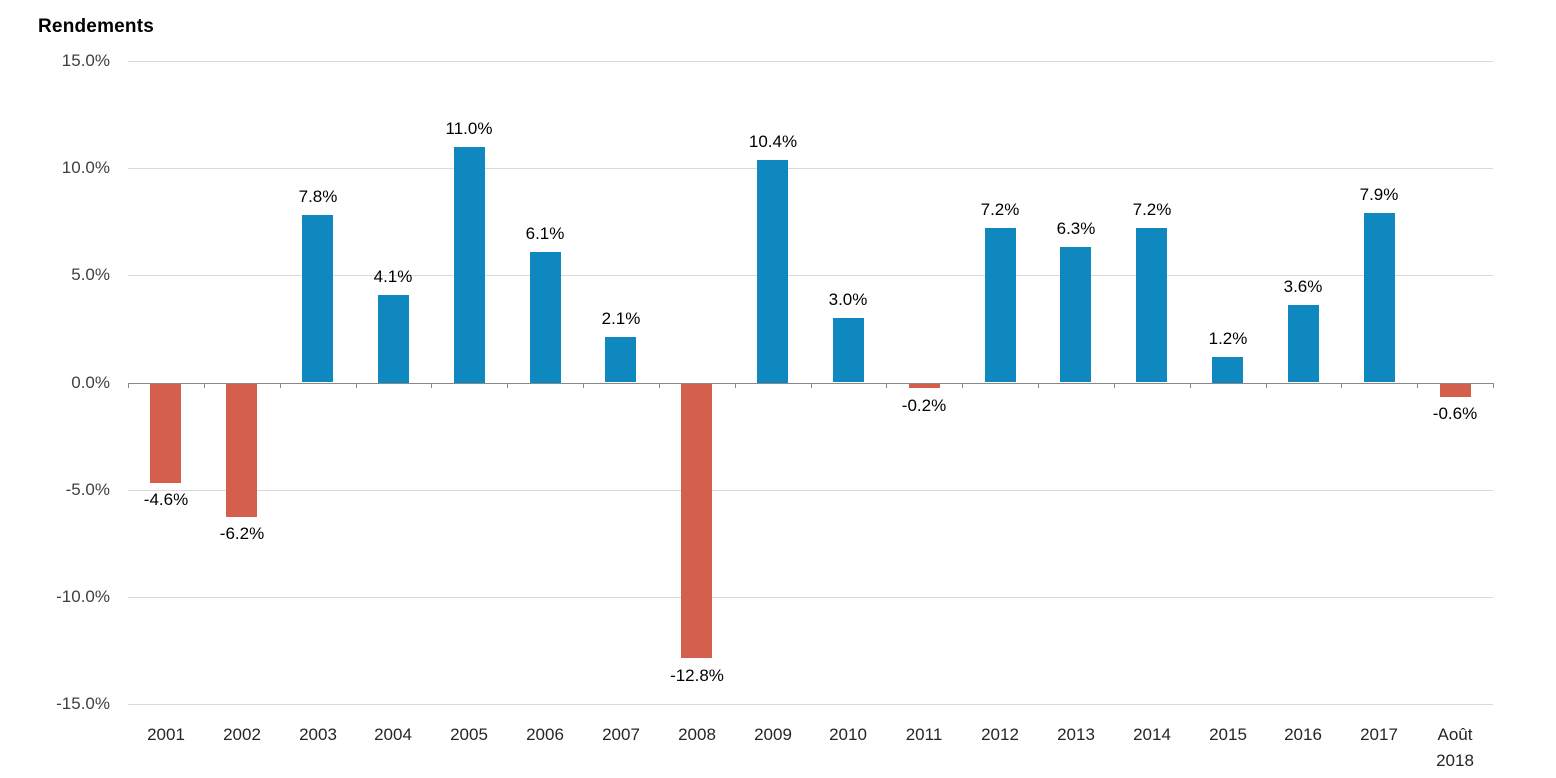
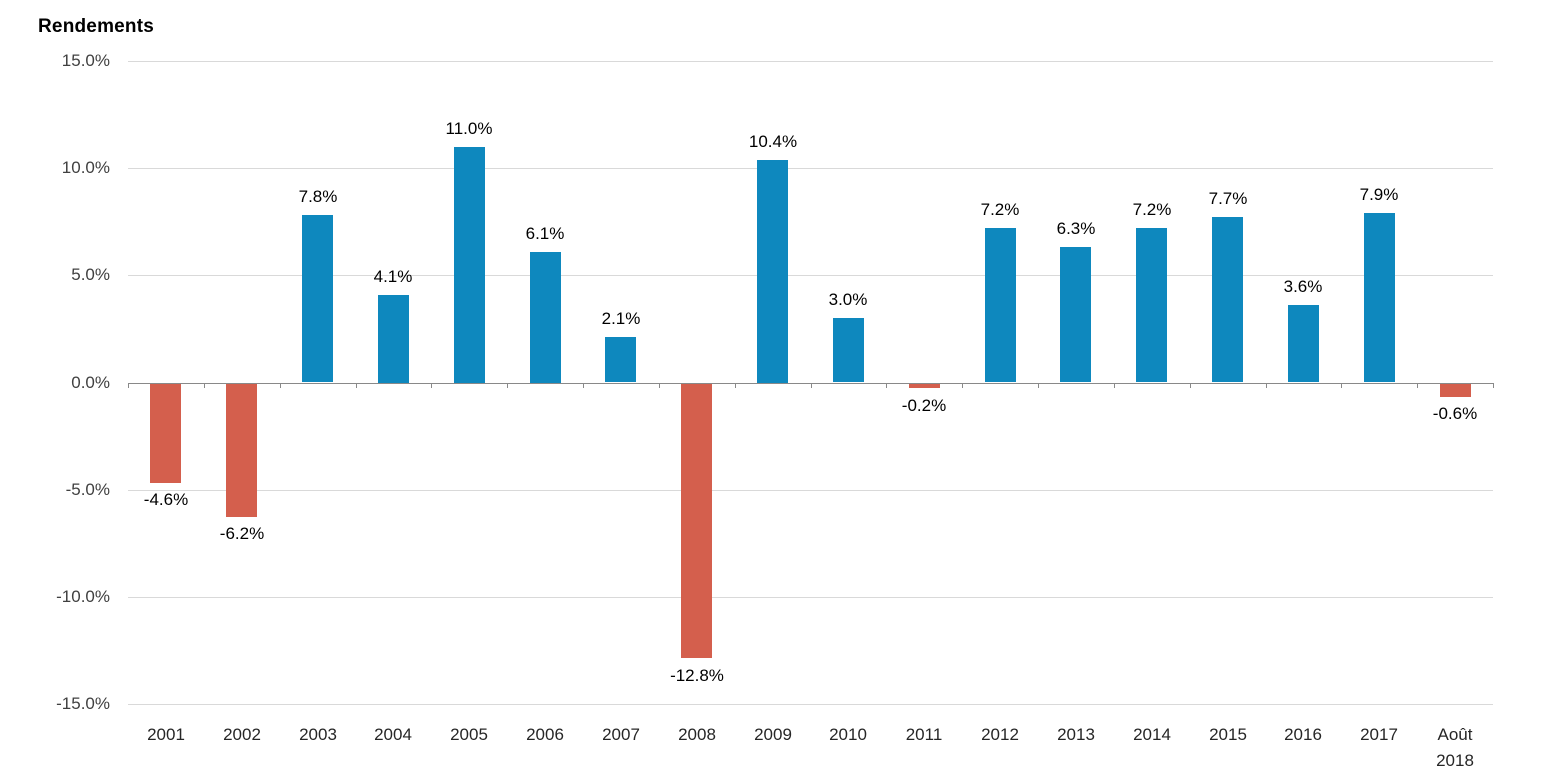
2015: 1.2% -> 7.7%
